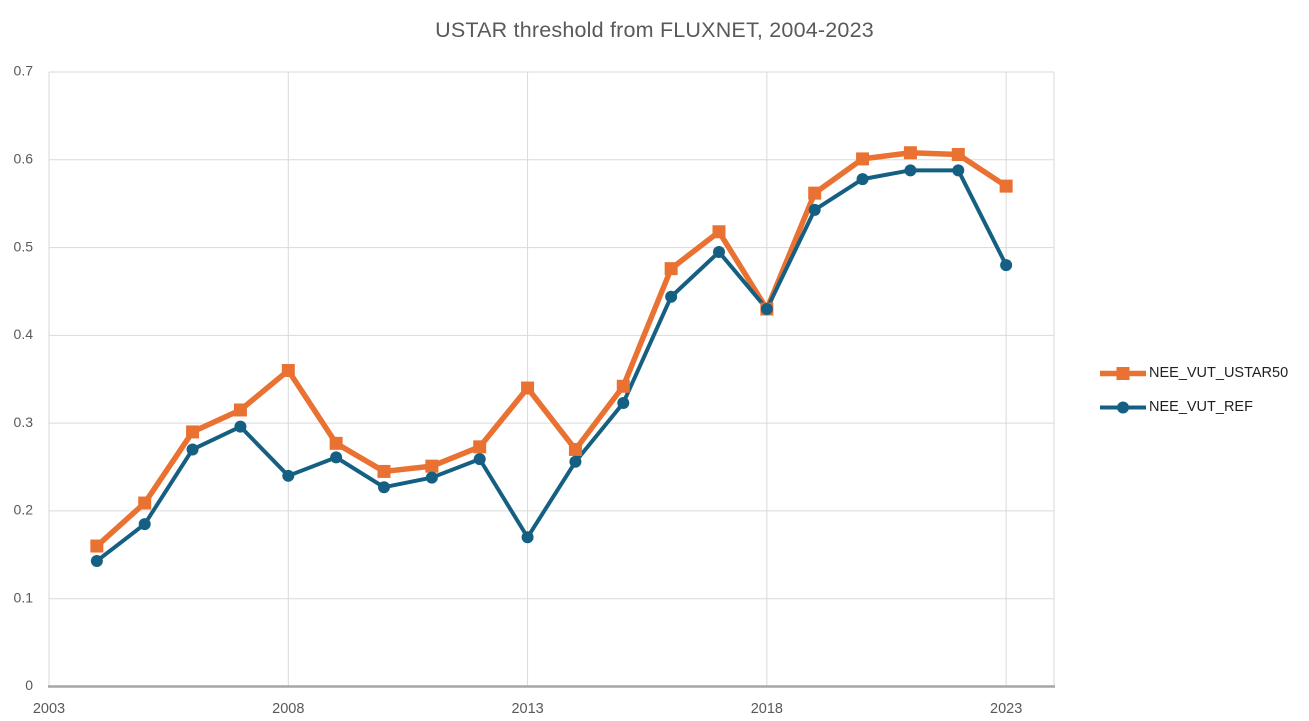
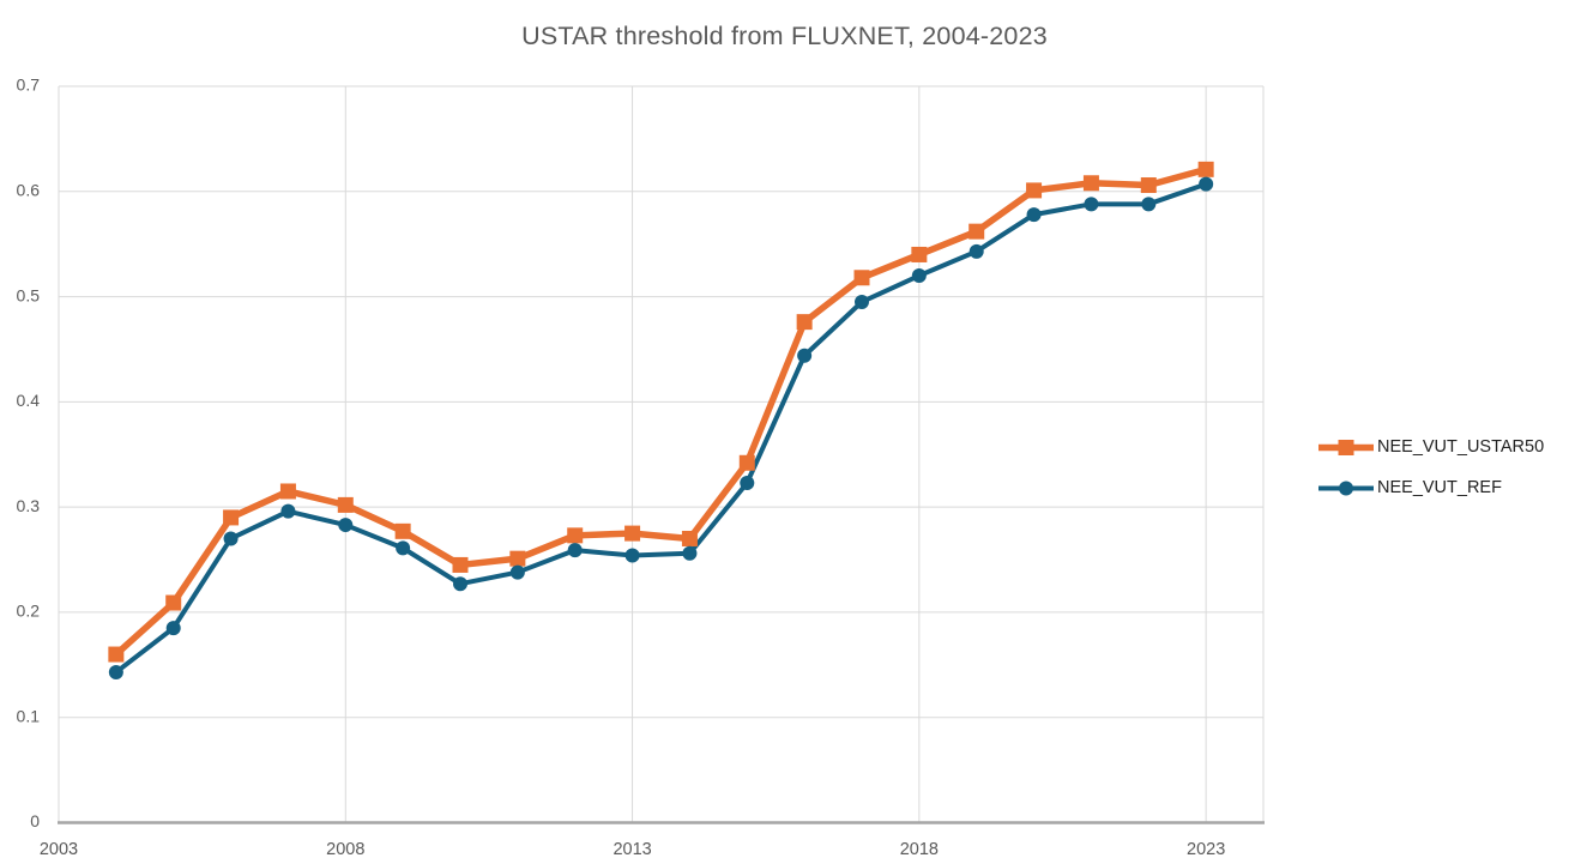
NEE_VUT_USTAR50/2008: 0.36 -> 0.30
NEE_VUT_REF/2008: 0.24 -> 0.28
NEE_VUT_USTAR50/2013: 0.34 -> 0.28
NEE_VUT_REF/2013: 0.17 -> 0.25
NEE_VUT_USTAR50/2018: 0.43 -> 0.54
NEE_VUT_REF/2018: 0.43 -> 0.52
NEE_VUT_USTAR50/2023: 0.57 -> 0.62
NEE_VUT_REF/2023: 0.48 -> 0.61
